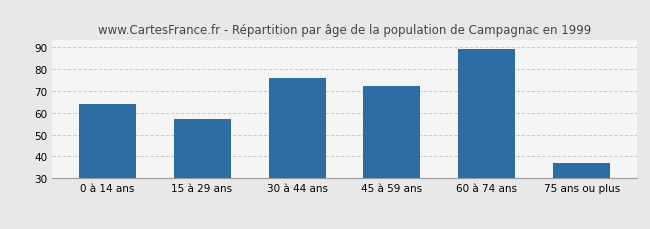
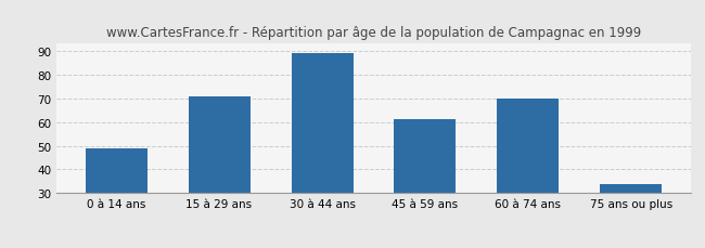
0 à 14 ans: 64 -> 49
15 à 29 ans: 57 -> 71
30 à 44 ans: 76 -> 89
45 à 59 ans: 72 -> 61
60 à 74 ans: 89 -> 70
75 ans ou plus: 37 -> 34
